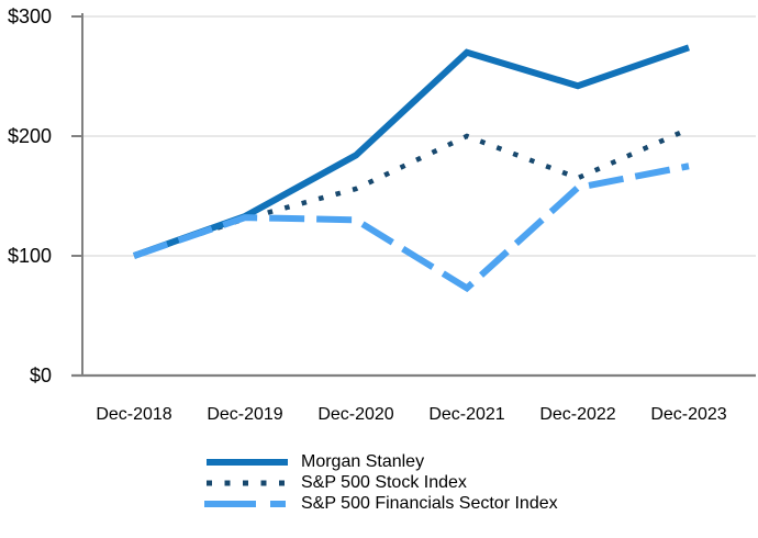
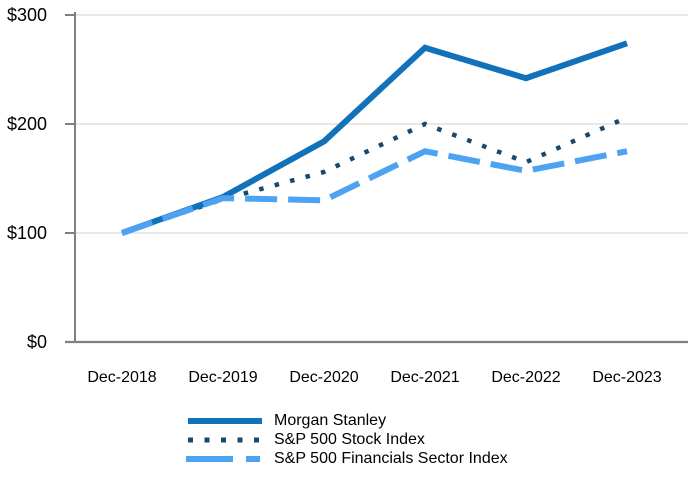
S&P 500 Financials Sector Index/Dec-2021: $73 -> $175
